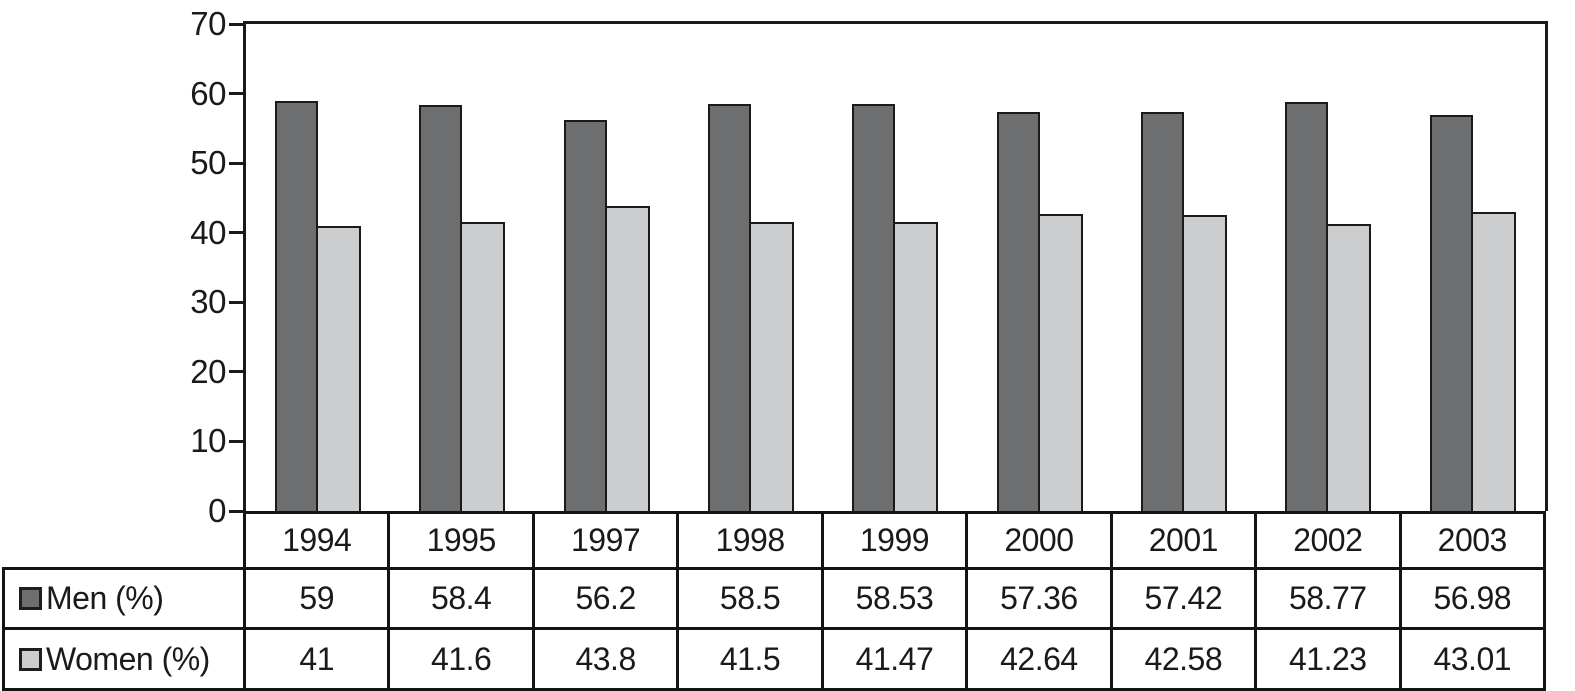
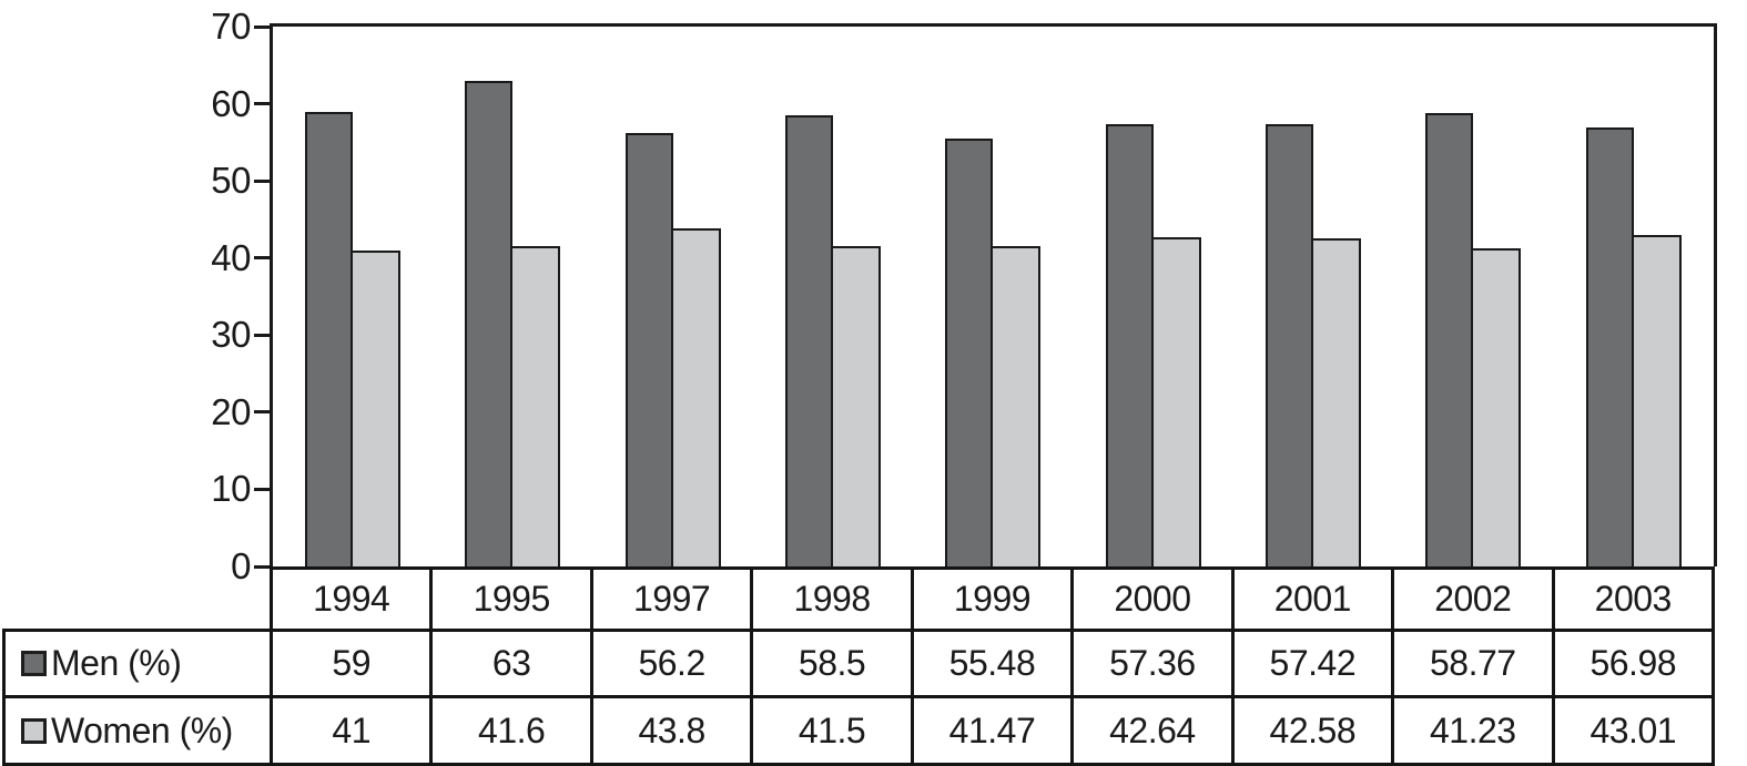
Men (%)/1995: 58.4 -> 63
Men (%)/1999: 58.53 -> 55.48
